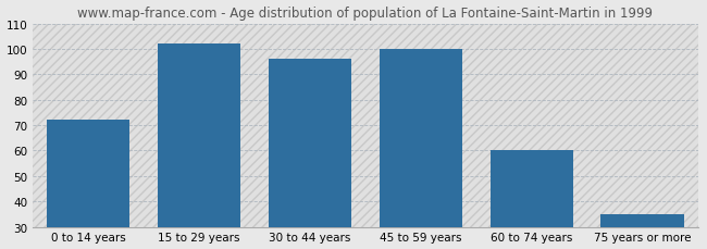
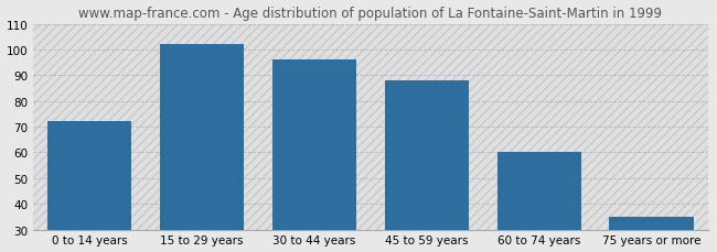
45 to 59 years: 100 -> 88
